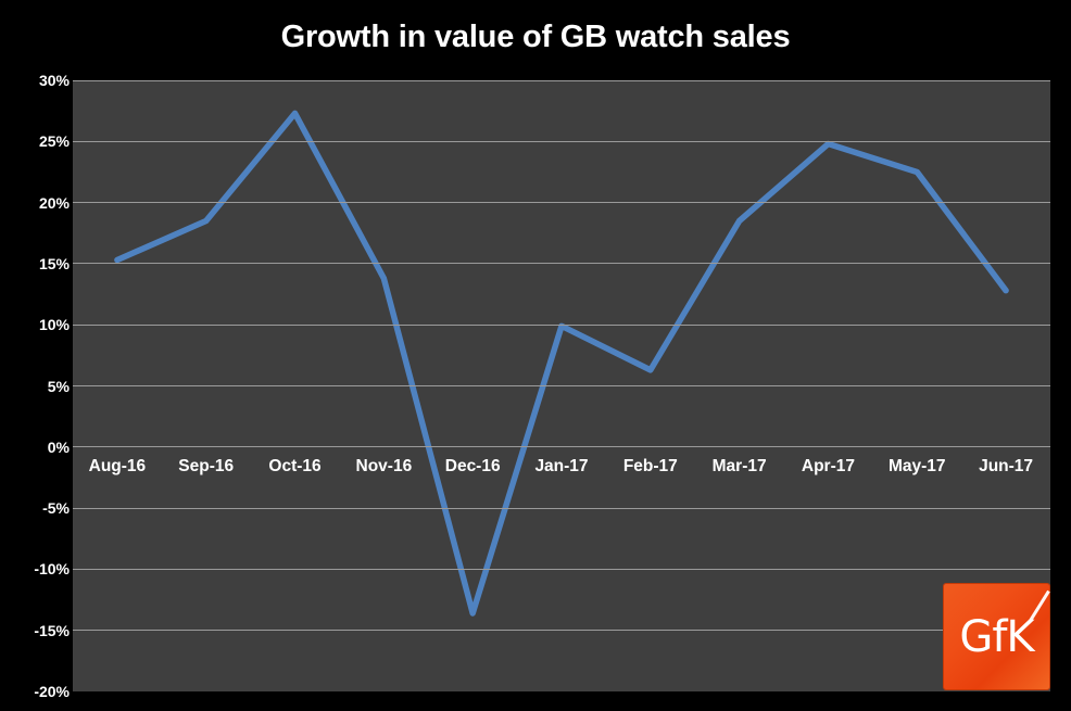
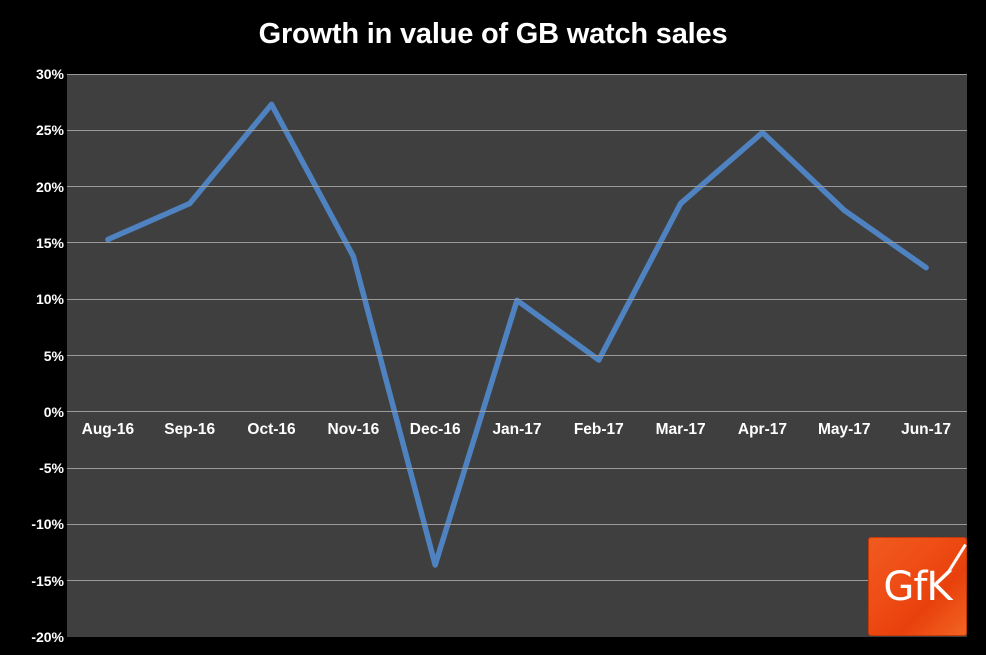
Feb-17: 6.3% -> 4.6%
May-17: 22.5% -> 17.9%
